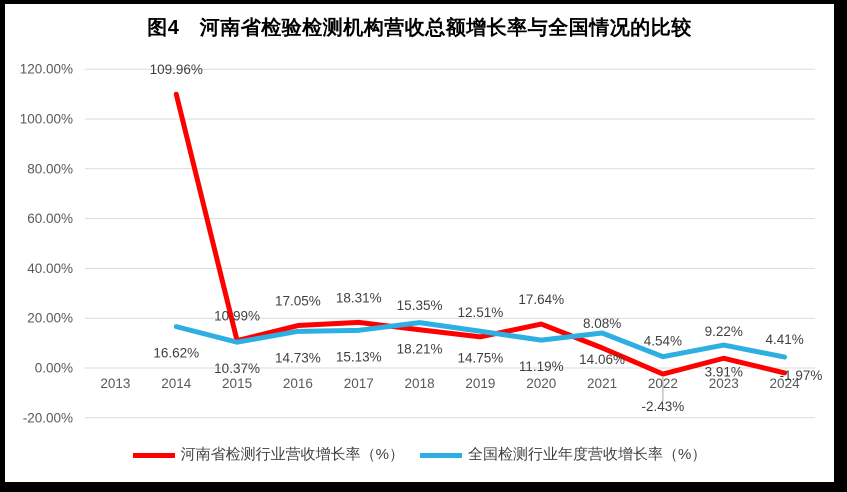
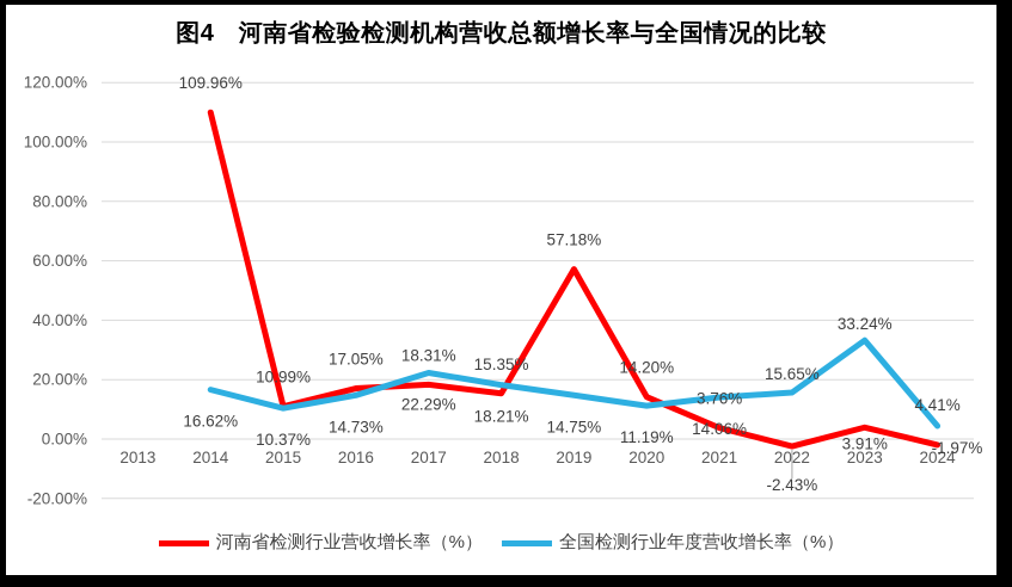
全国检测行业年度营收增长率（%）/2017: 15.13% -> 22.29%
河南省检测行业营收增长率（%）/2019: 12.51% -> 57.18%
河南省检测行业营收增长率（%）/2020: 17.64% -> 14.20%
河南省检测行业营收增长率（%）/2021: 8.08% -> 3.76%
全国检测行业年度营收增长率（%）/2022: 4.54% -> 15.65%
全国检测行业年度营收增长率（%）/2023: 9.22% -> 33.24%
